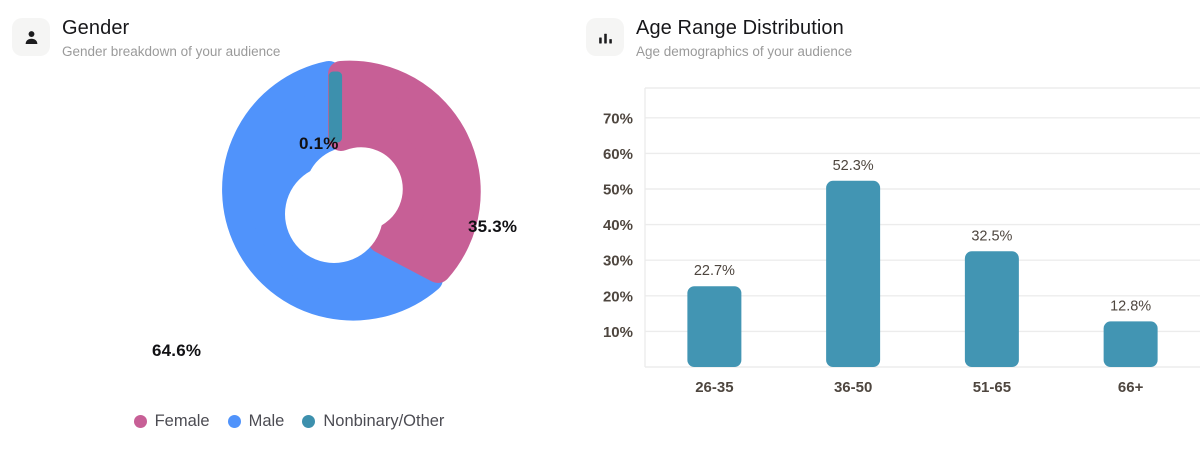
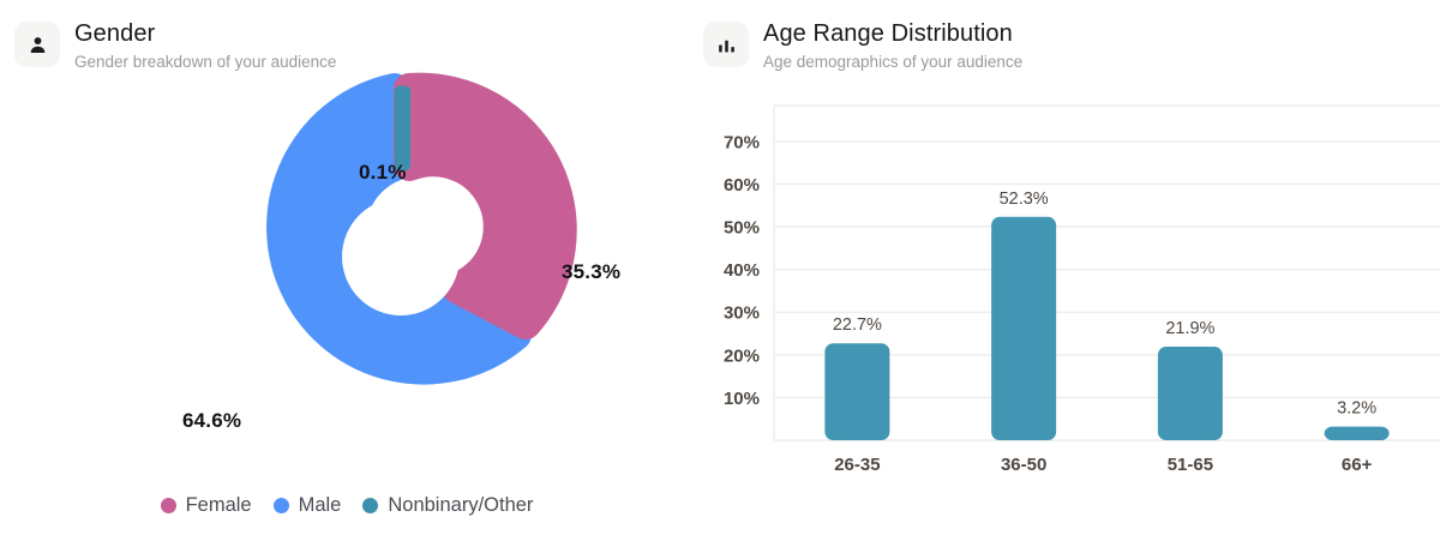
Age Range Distribution/51-65: 32.5% -> 21.9%
Age Range Distribution/66+: 12.8% -> 3.2%
